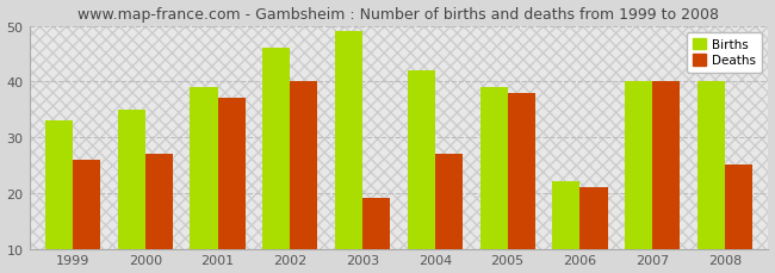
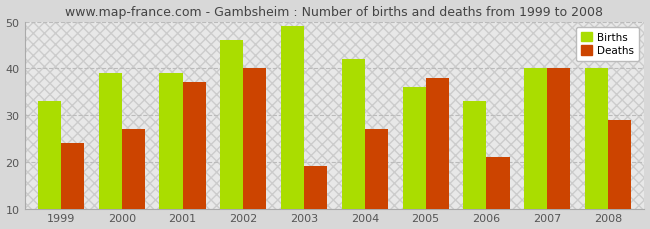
Deaths/1999: 26 -> 24
Births/2000: 35 -> 39
Births/2005: 39 -> 36
Births/2006: 22 -> 33
Deaths/2008: 25 -> 29
